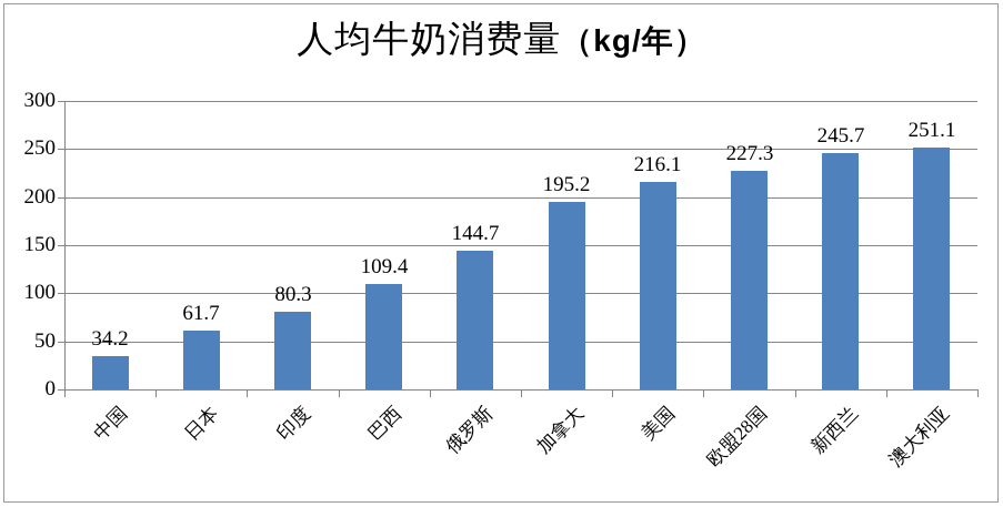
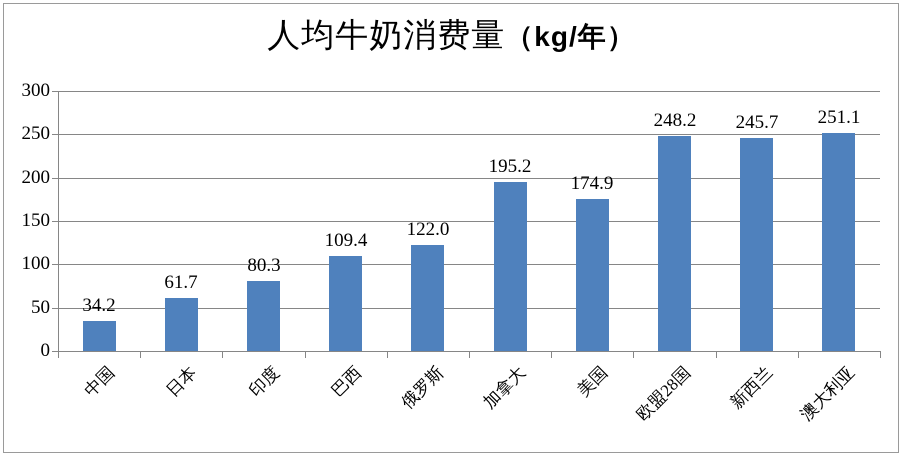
俄罗斯: 144.7 -> 122.0
美国: 216.1 -> 174.9
欧盟28国: 227.3 -> 248.2
